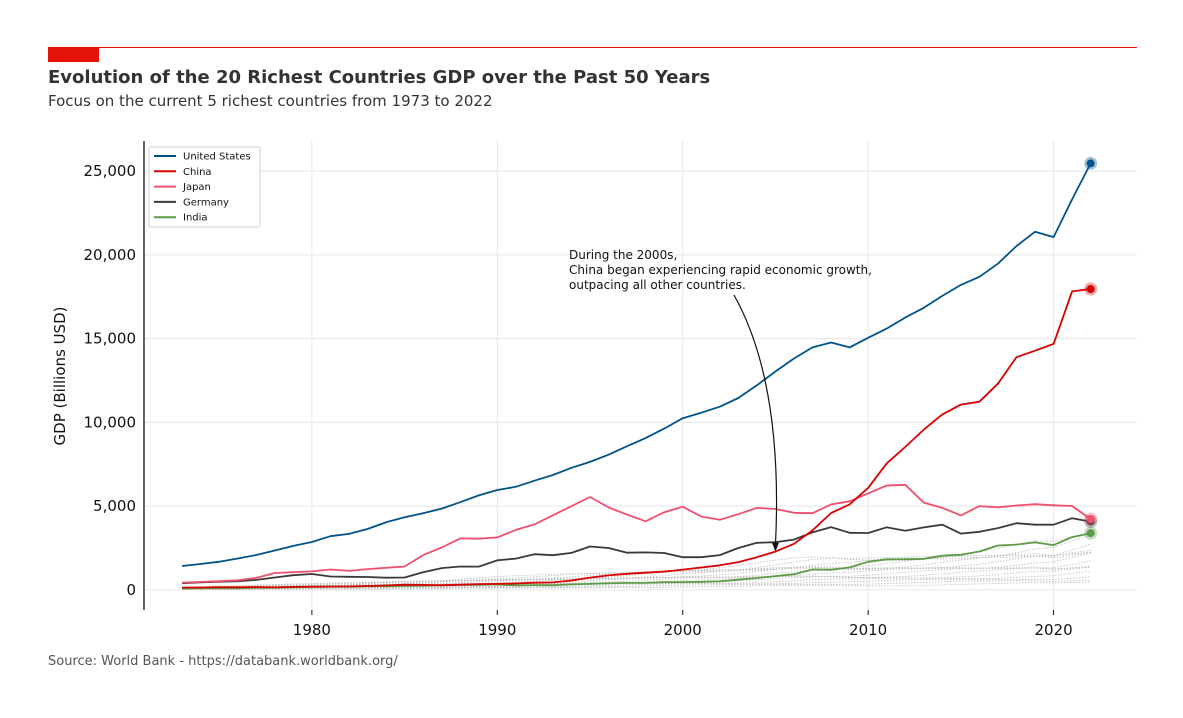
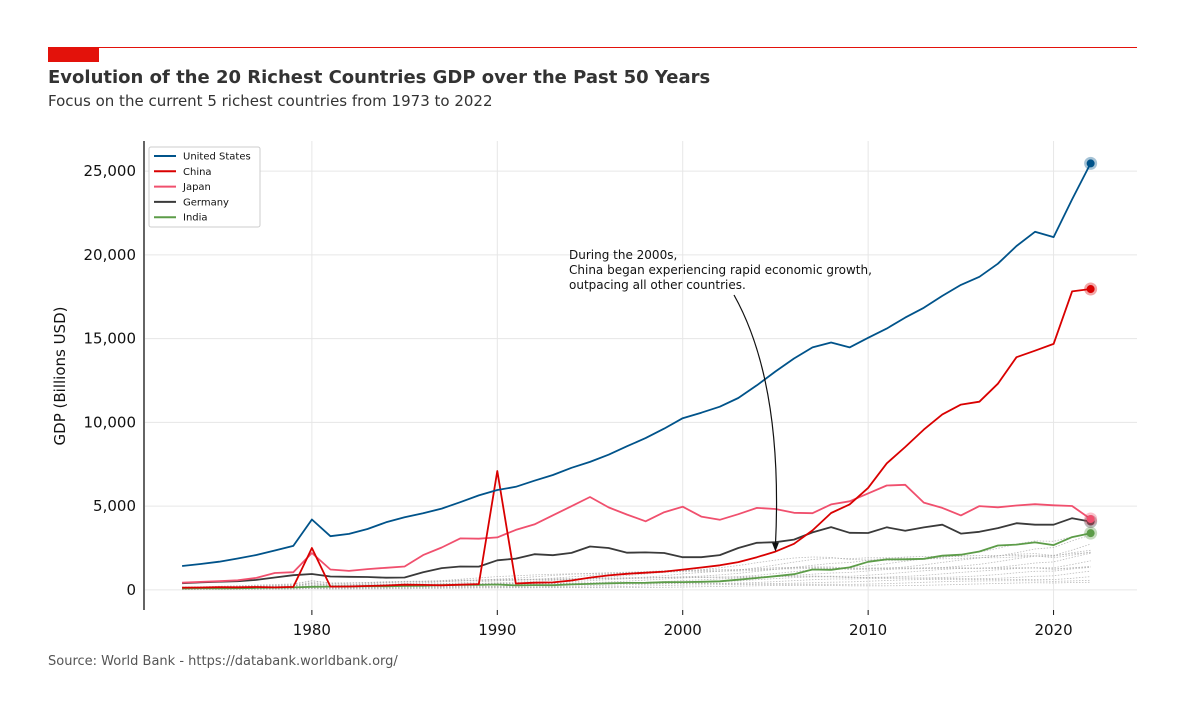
United States/1980: 2900 -> 4200
China/1980: 200 -> 2500
Japan/1980: 1100 -> 2200
China/1990: 400 -> 7100
